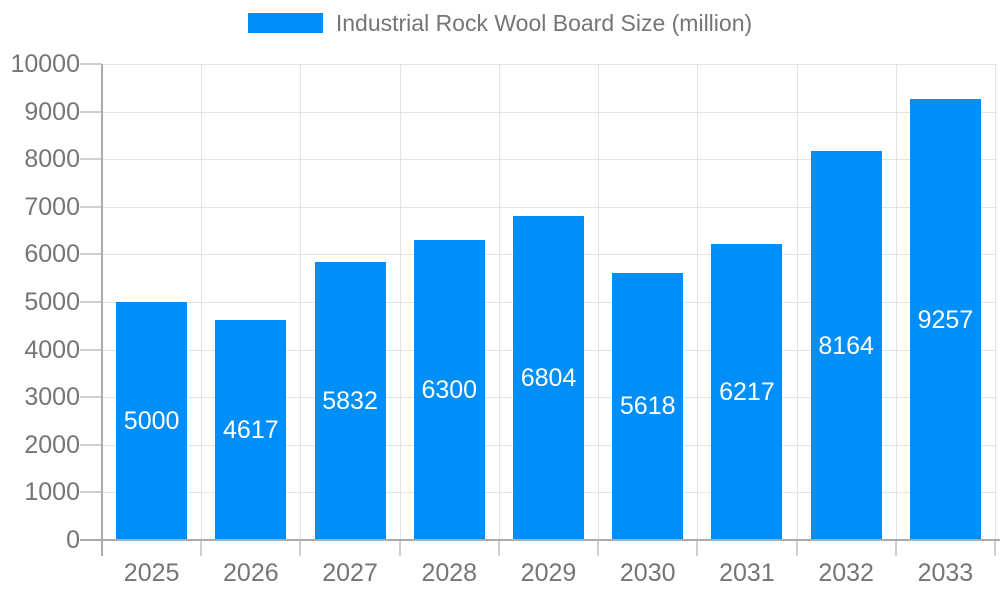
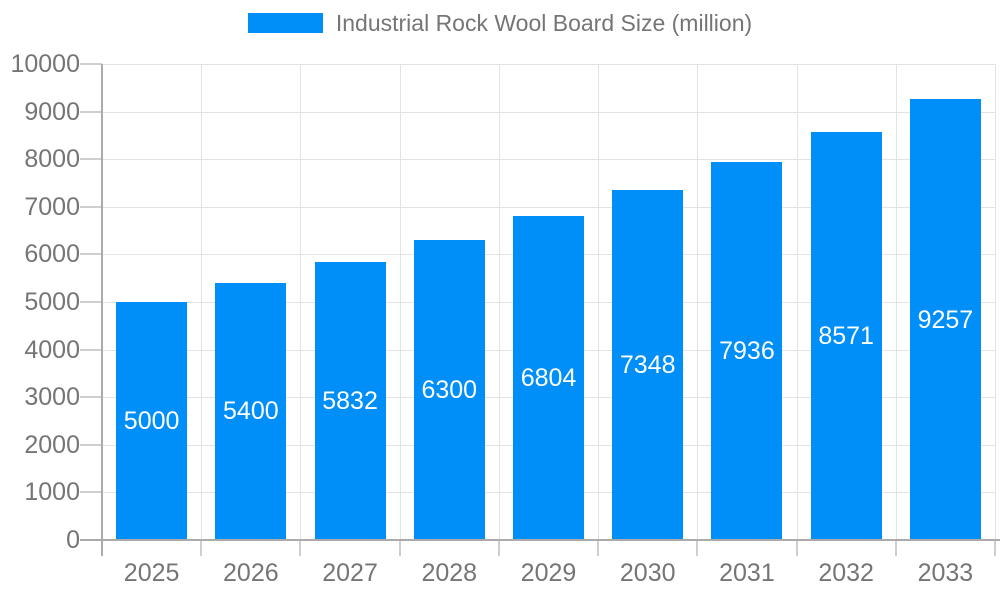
2026: 4617 -> 5400
2030: 5618 -> 7348
2031: 6217 -> 7936
2032: 8164 -> 8571
